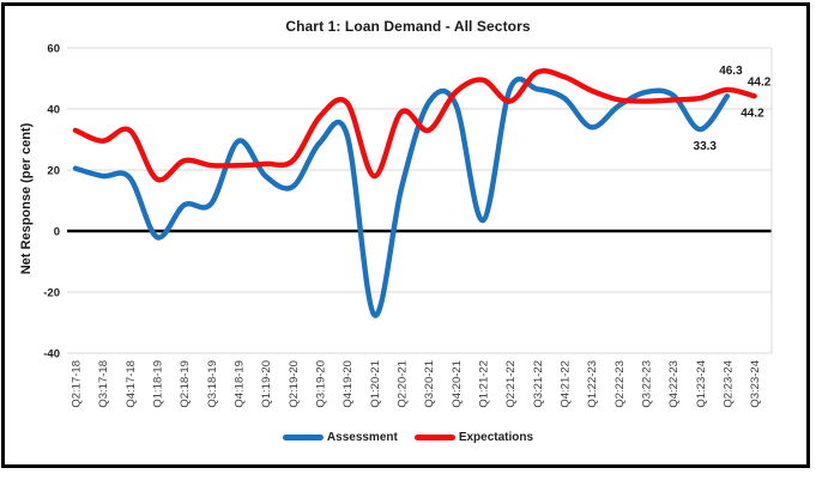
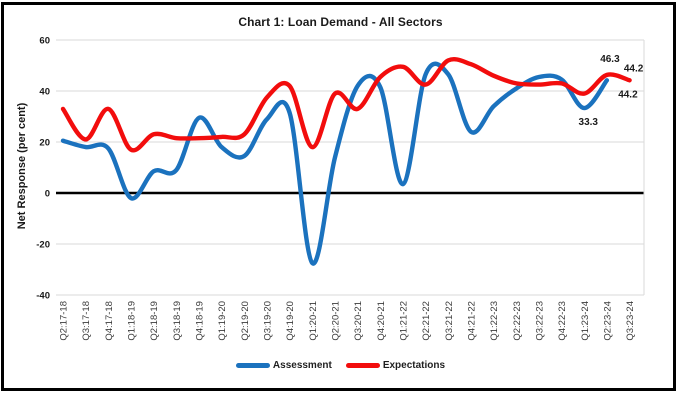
Expectations/Q3:17-18: 30 -> 21
Assessment/Q4:21-22: 44 -> 24
Expectations/Q1:23-24: 44 -> 39
